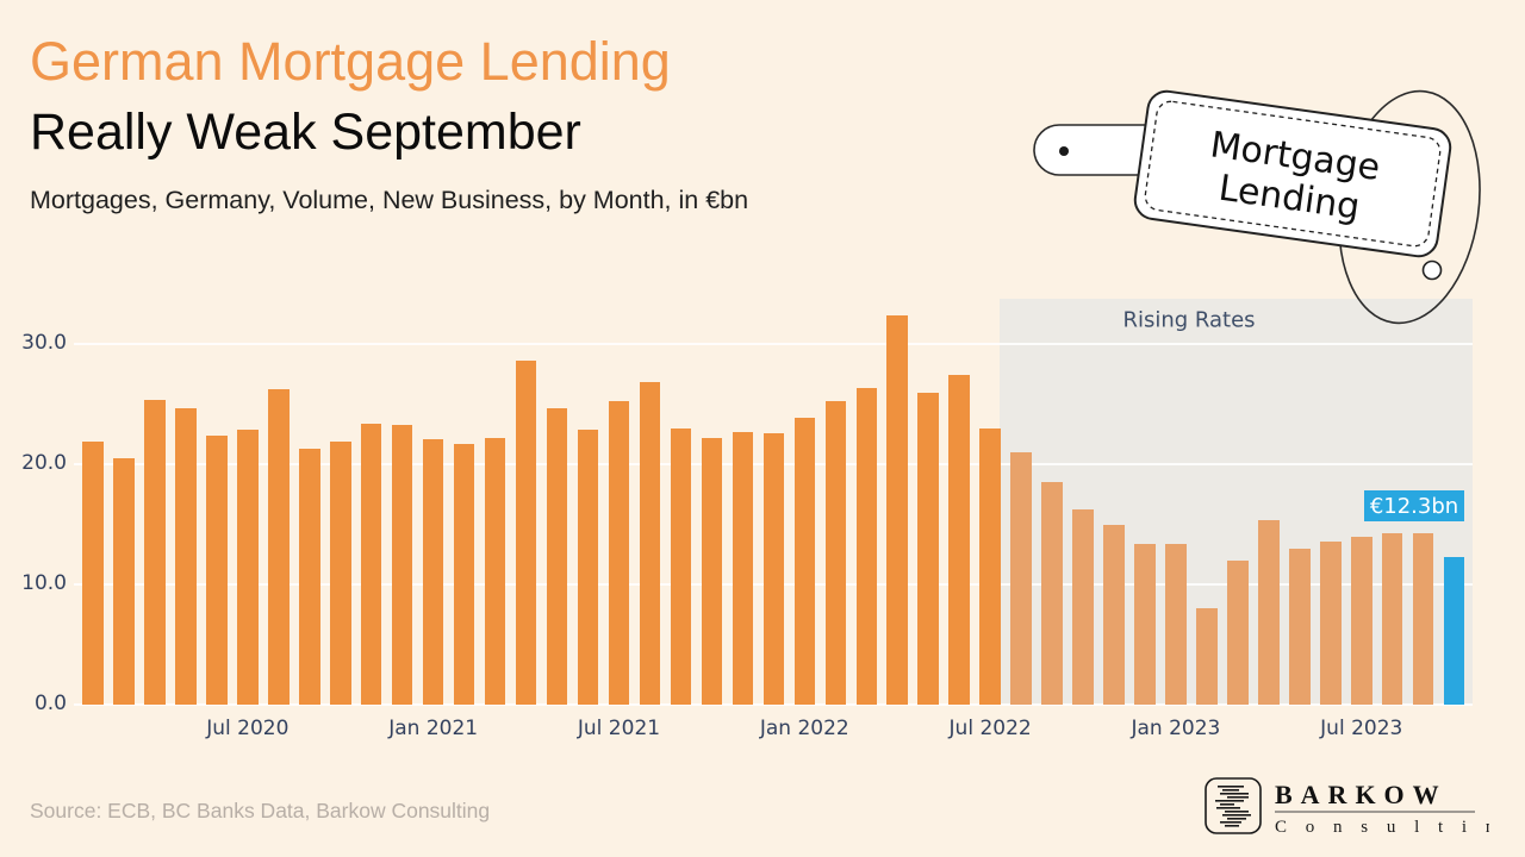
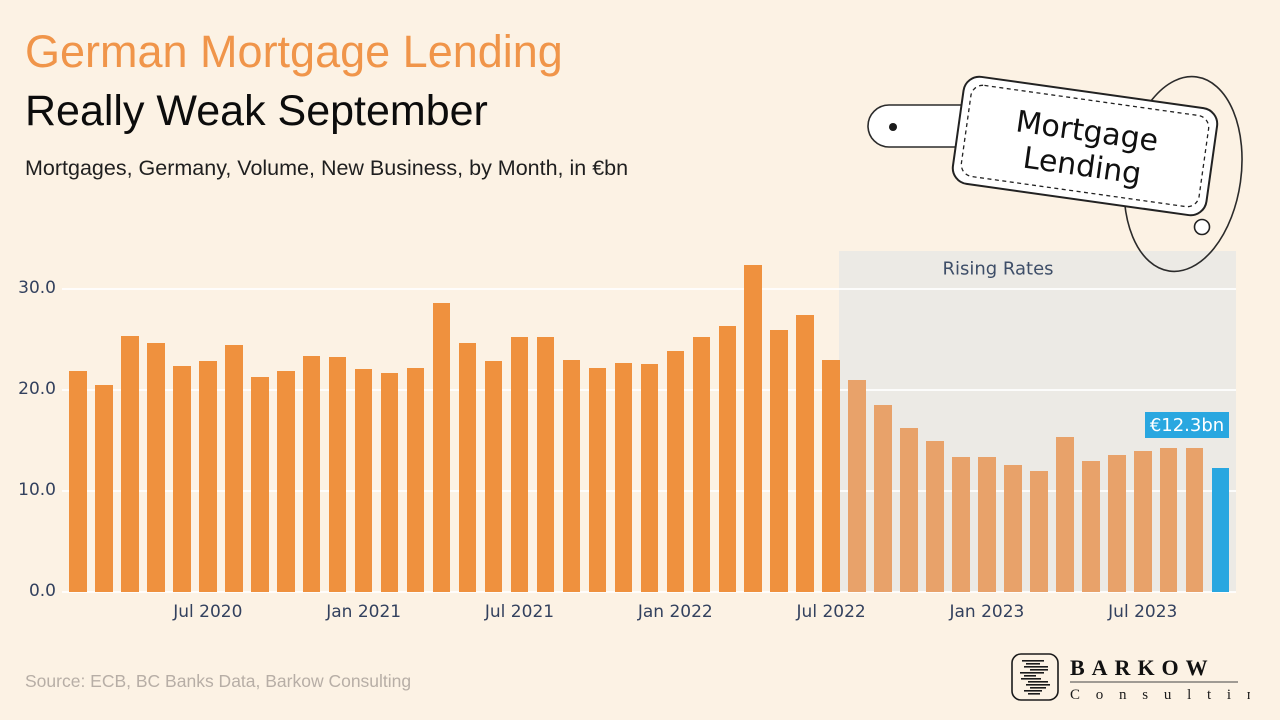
Jul 2020: 26.2 -> 24.4
Jul 2021: 26.8 -> 25.2
Jan 2023: 8.0 -> 12.6
